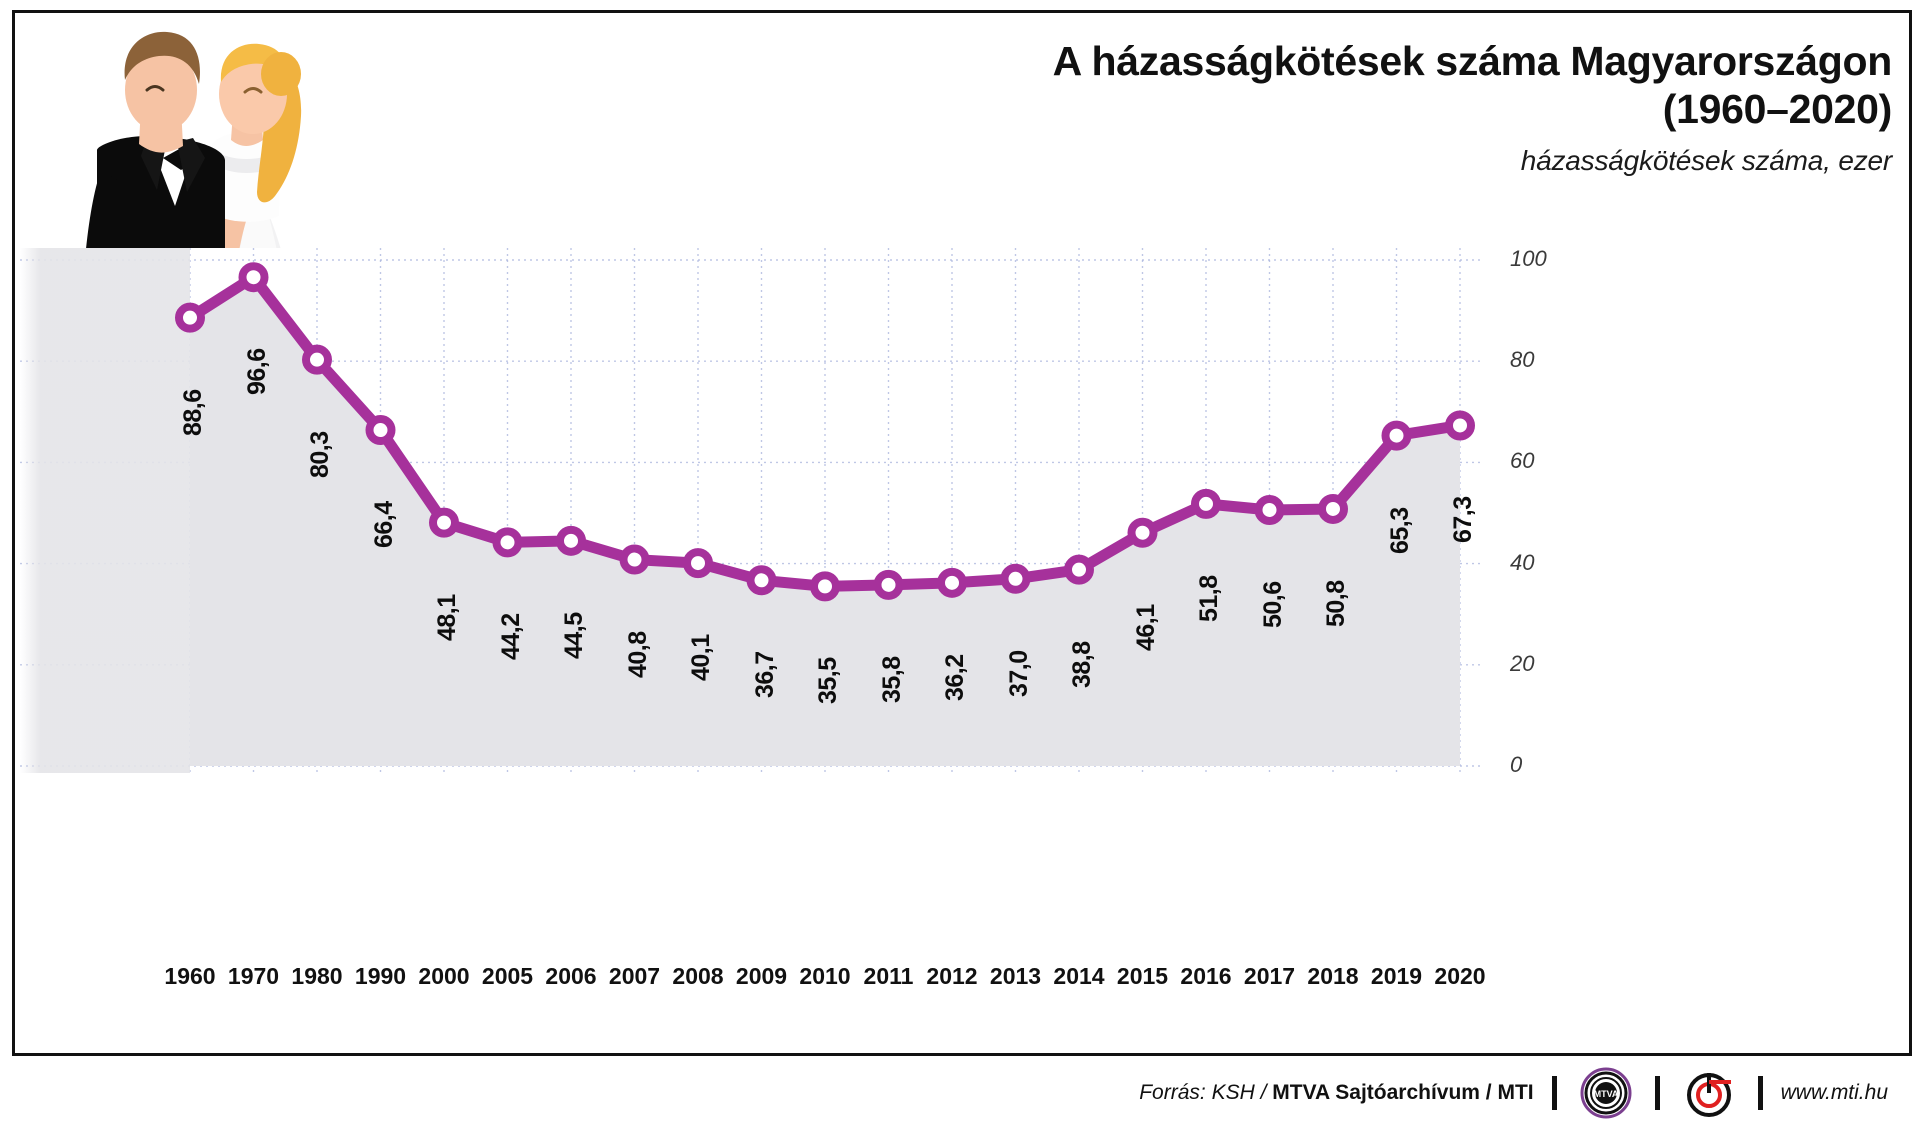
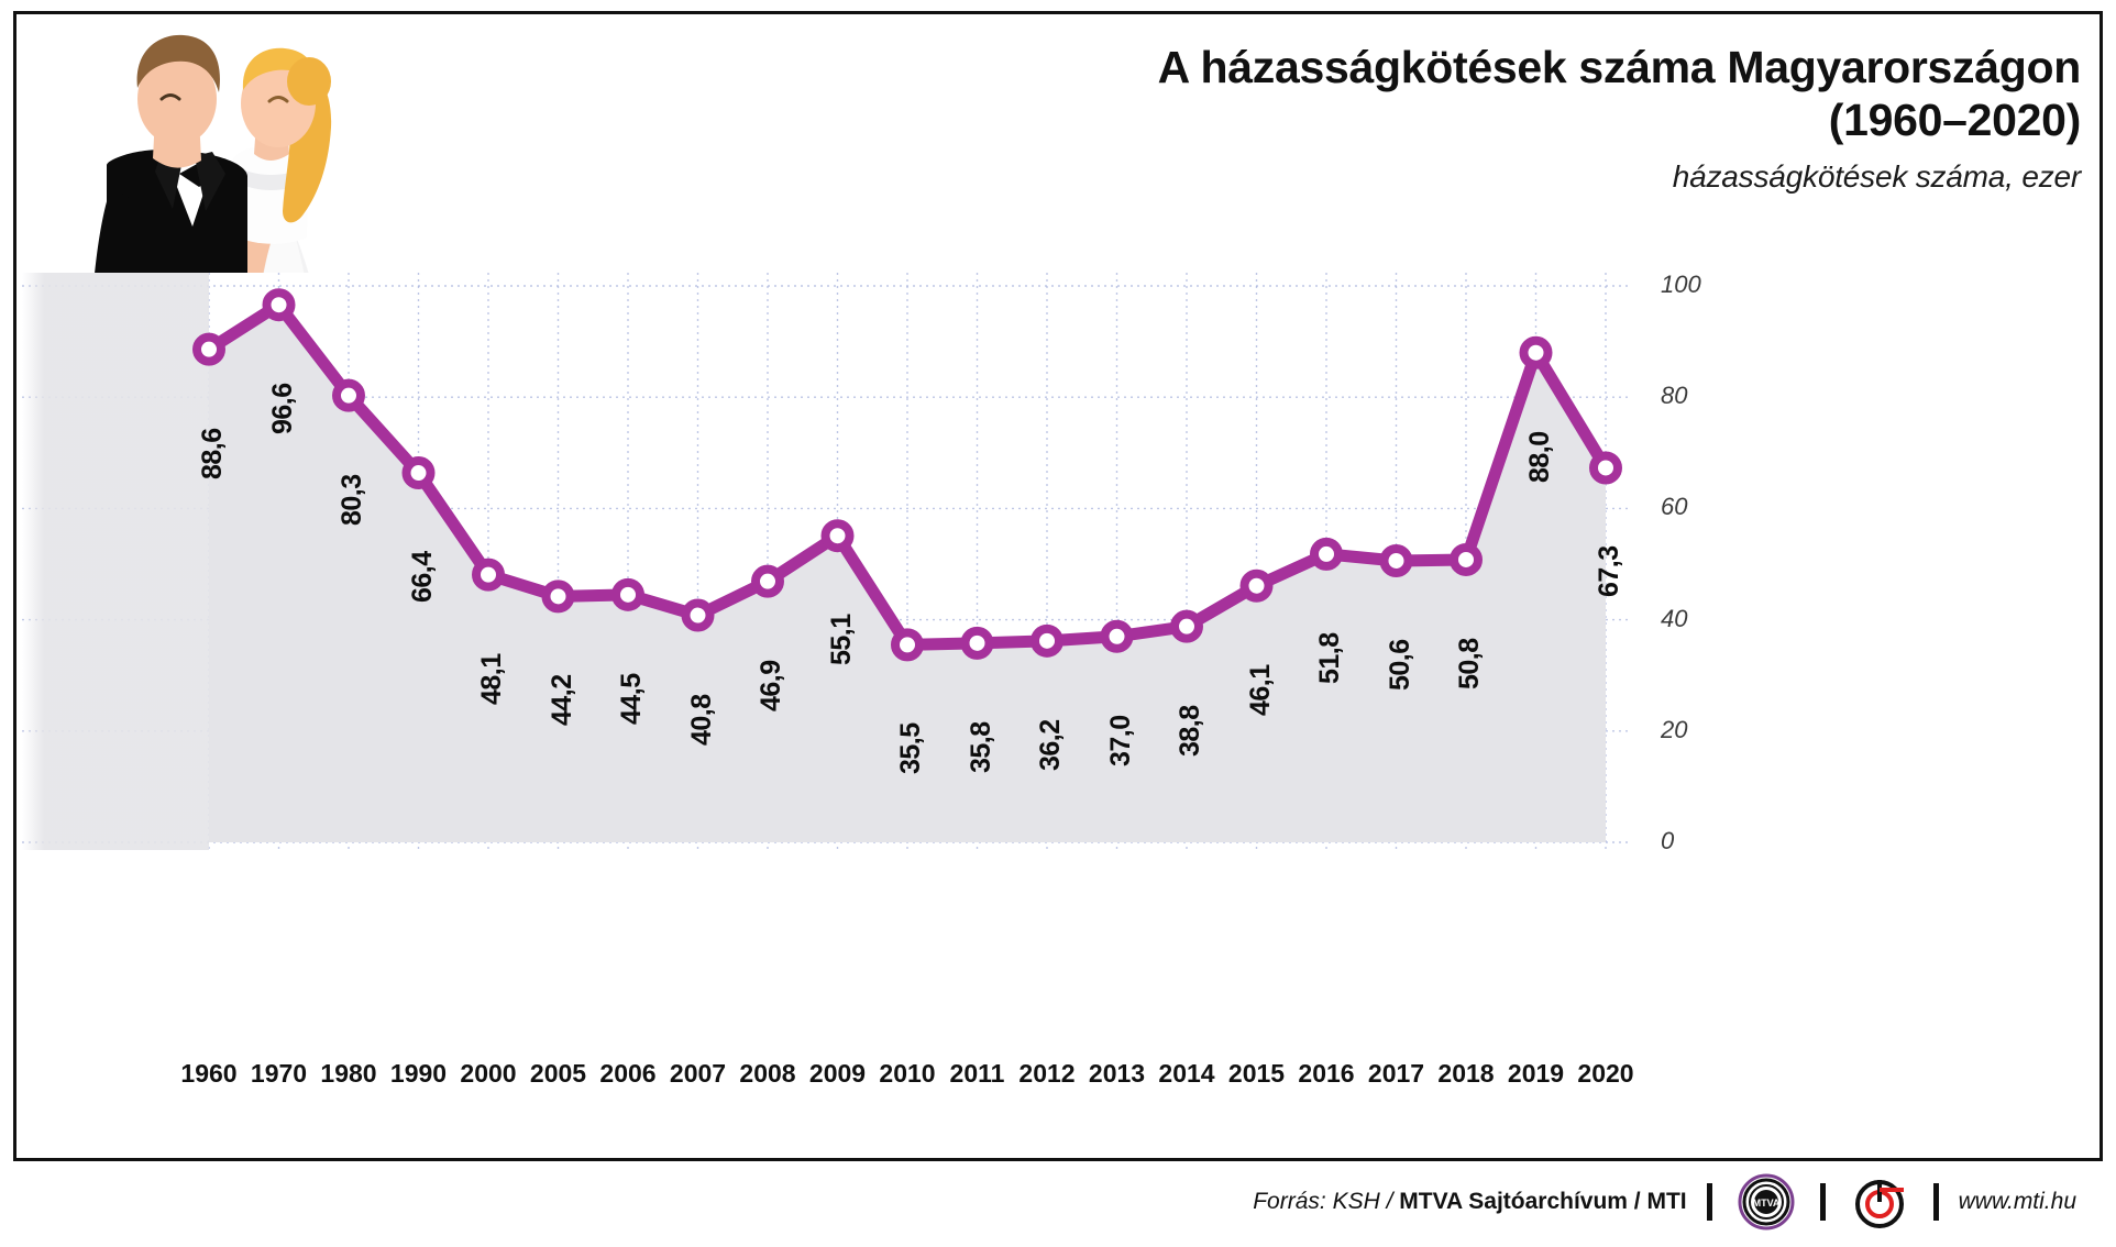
2008: 40,1 -> 46,9
2009: 36,7 -> 55,1
2019: 65,3 -> 88,0
